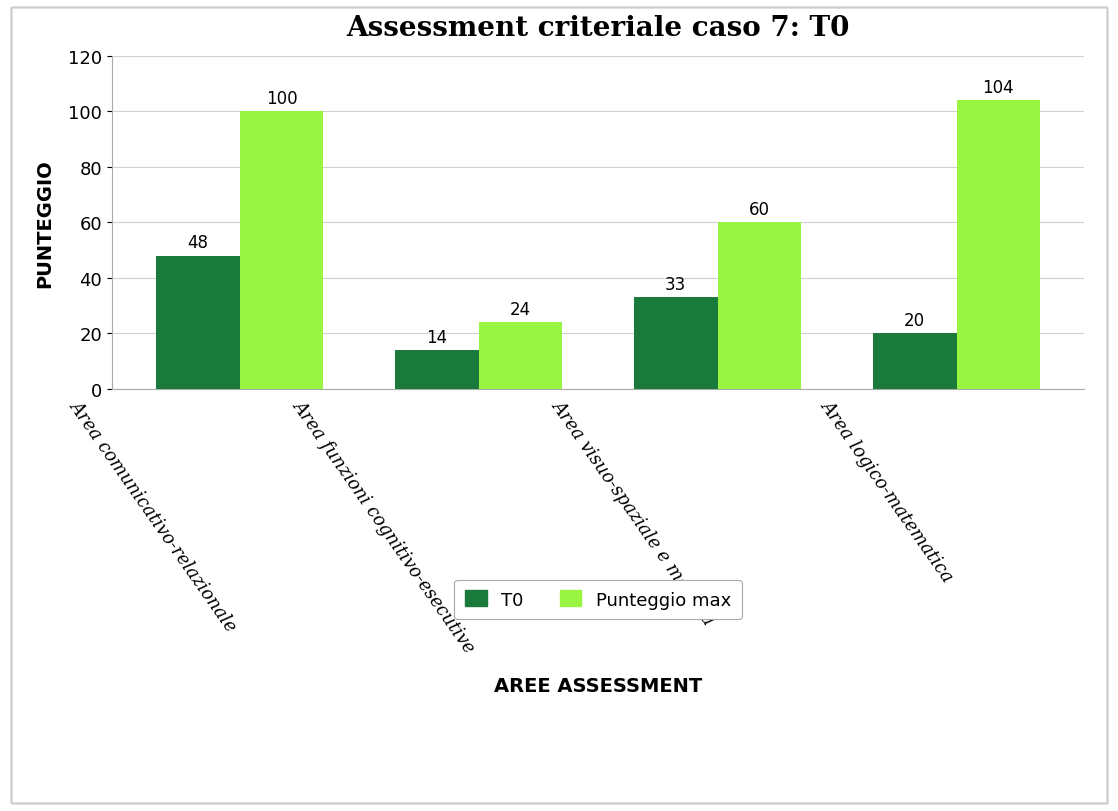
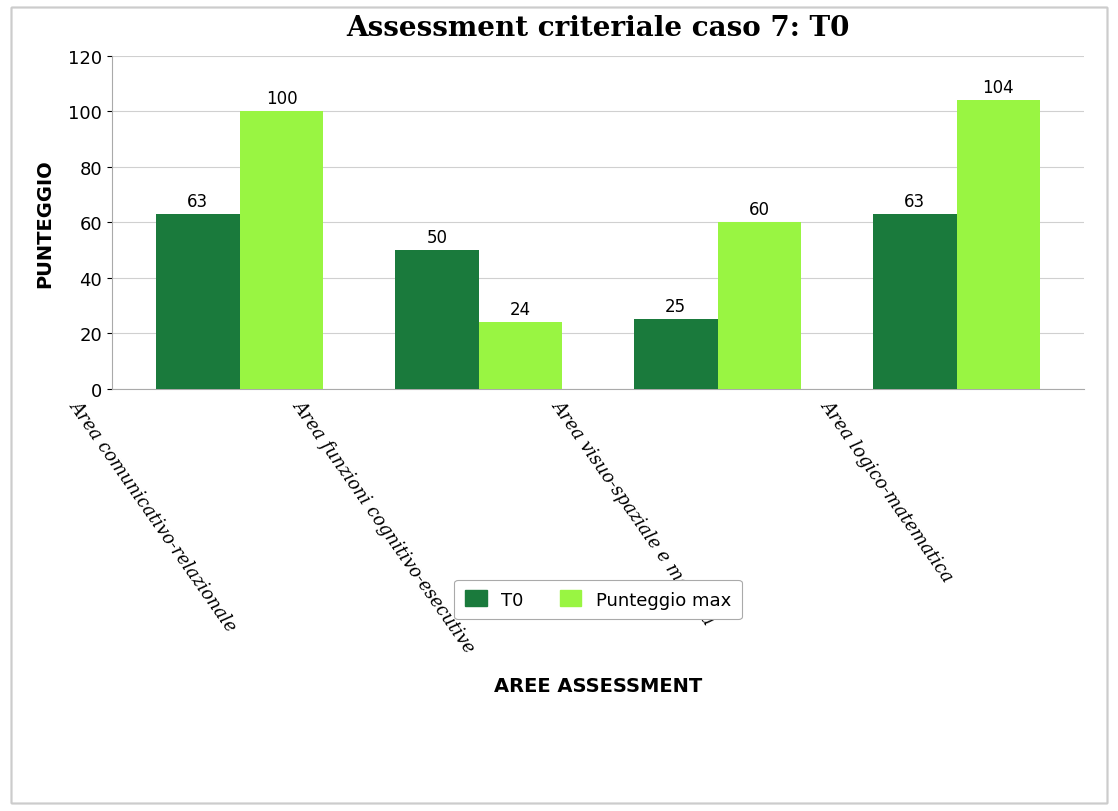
T0/Area comunicativo-relazionale: 48 -> 63
T0/Area funzioni cognitivo-esecutive: 14 -> 50
T0/Area visuo-spaziale e motoria: 33 -> 25
T0/Area logico-matematica: 20 -> 63
